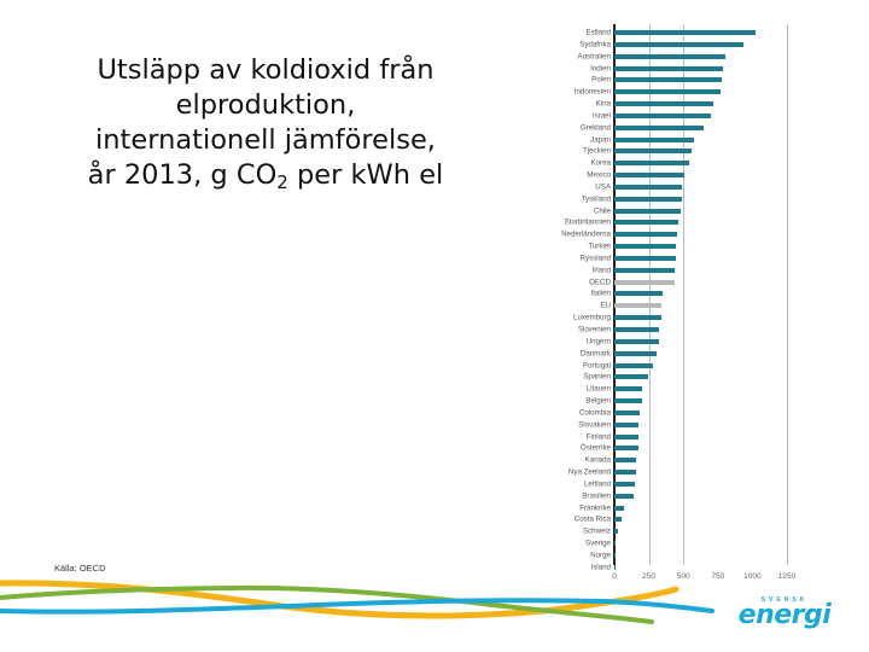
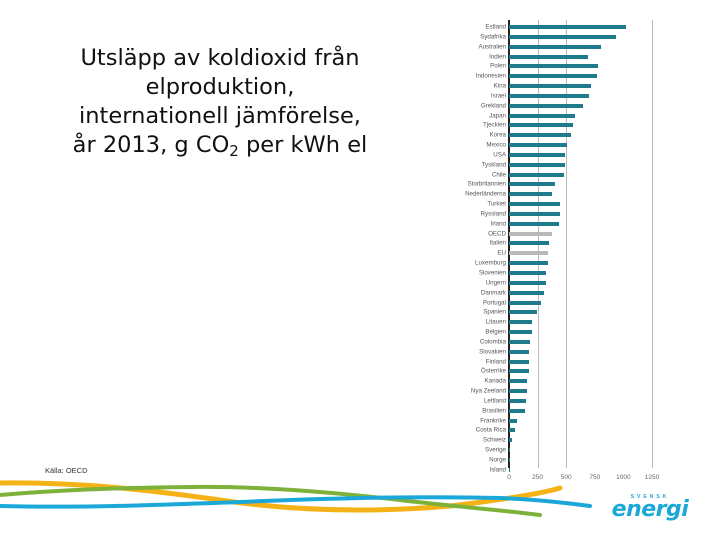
Indien: 790 -> 690
Storbritannien: 460 -> 400
Nederländerna: 460 -> 380
OECD: 440 -> 380
